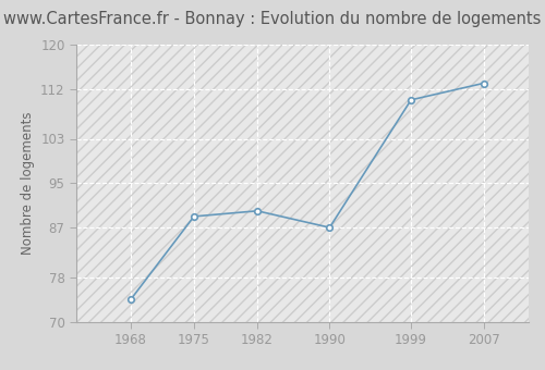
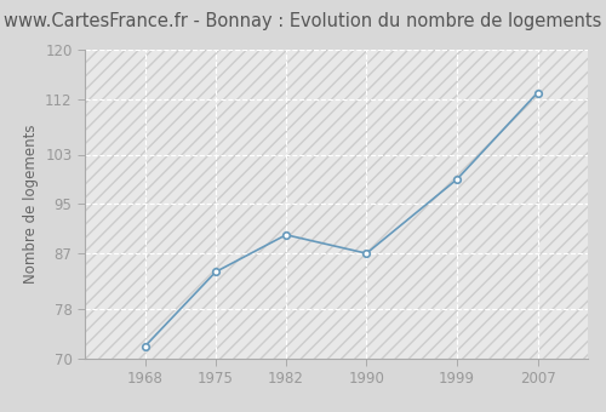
1968: 74 -> 72
1975: 89 -> 84
1999: 110 -> 99
